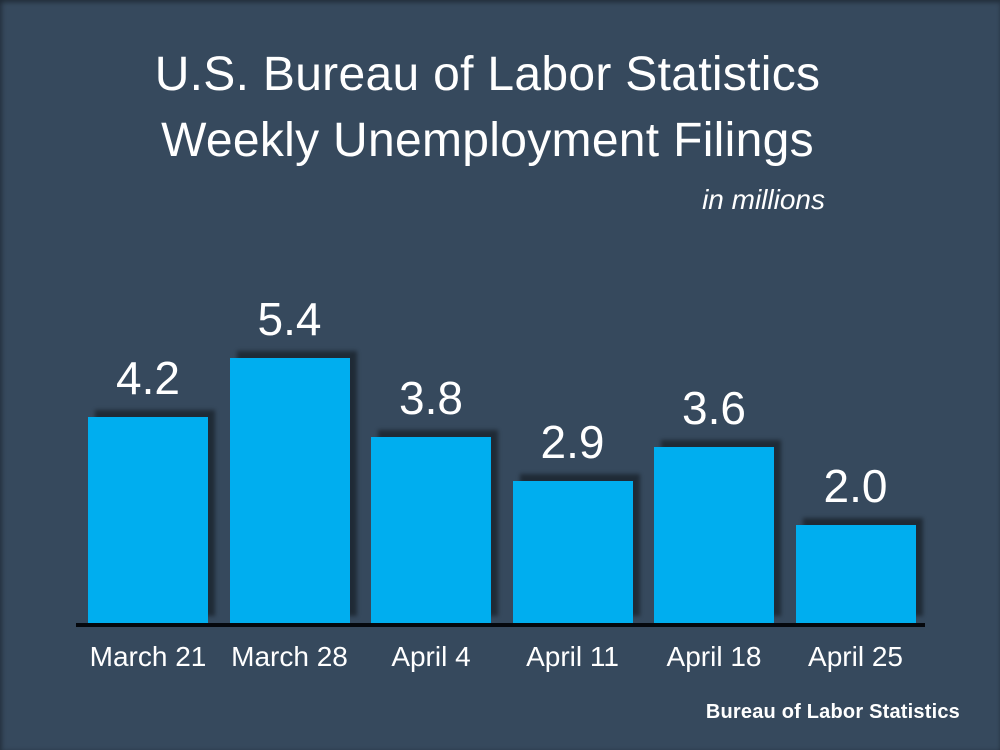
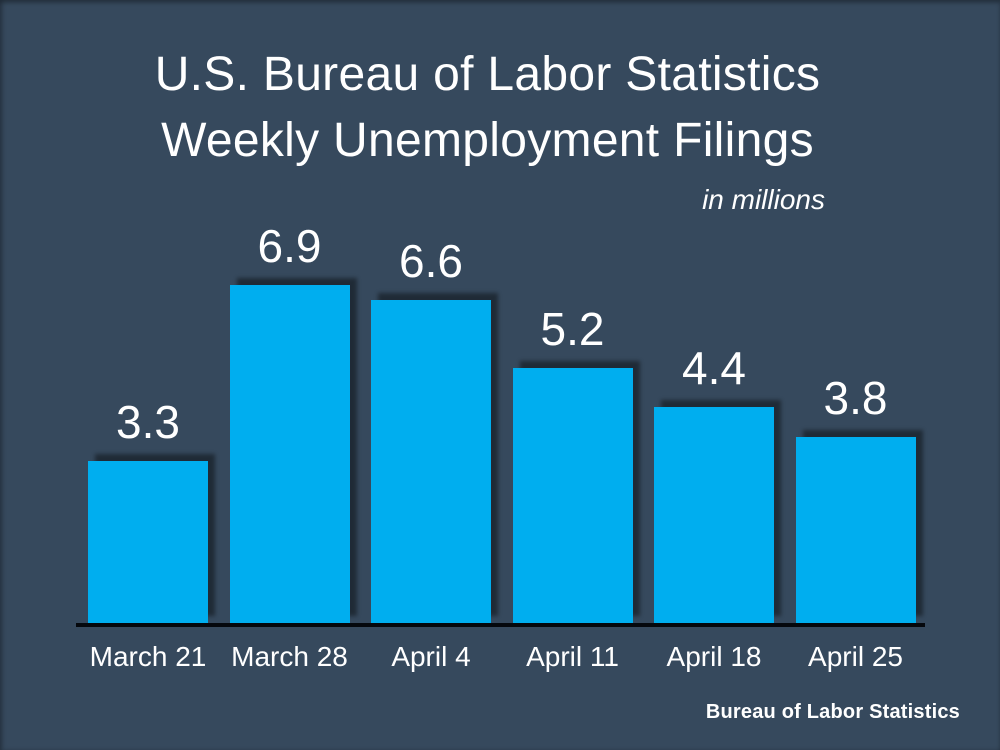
March 21: 4.2 -> 3.3
March 28: 5.4 -> 6.9
April 4: 3.8 -> 6.6
April 11: 2.9 -> 5.2
April 18: 3.6 -> 4.4
April 25: 2.0 -> 3.8
